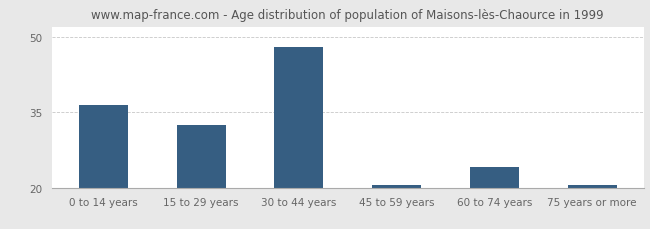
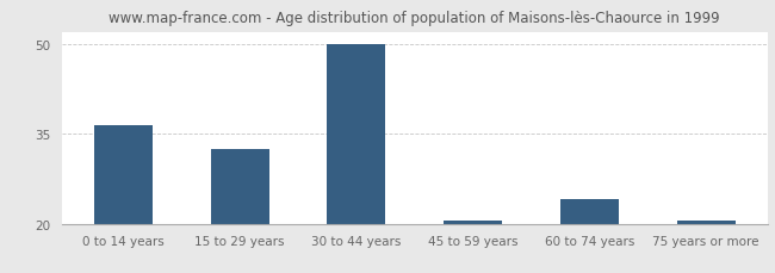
30 to 44 years: 48.0 -> 50.0
